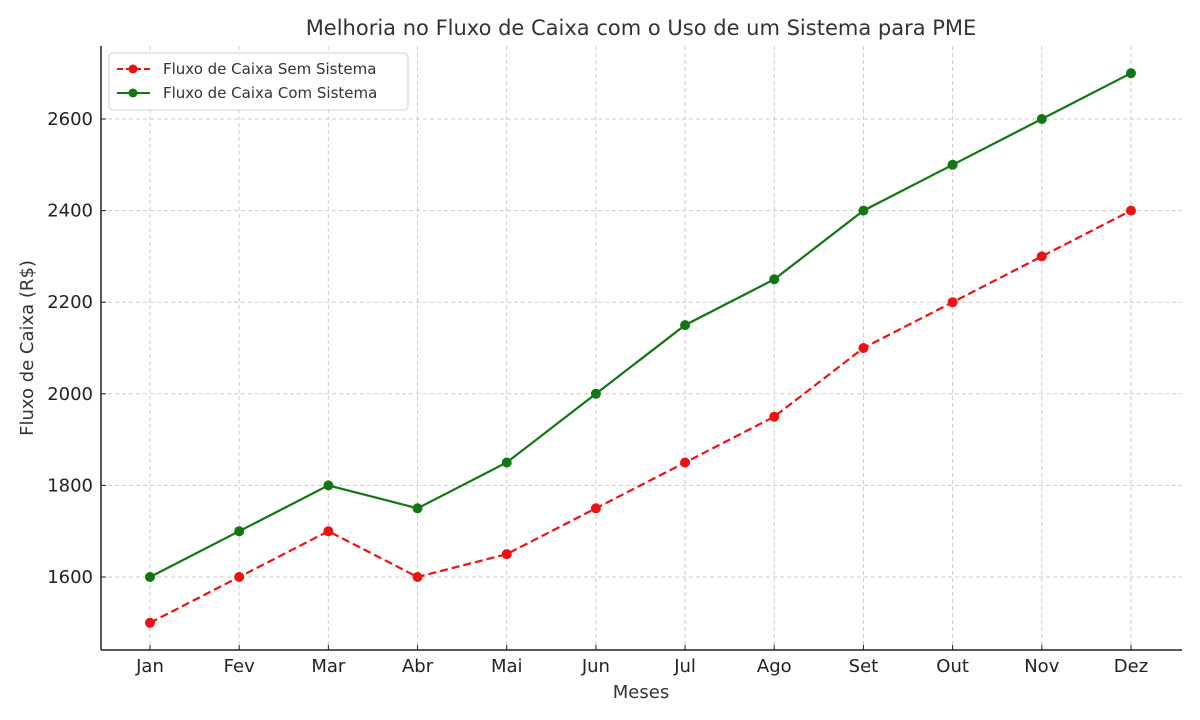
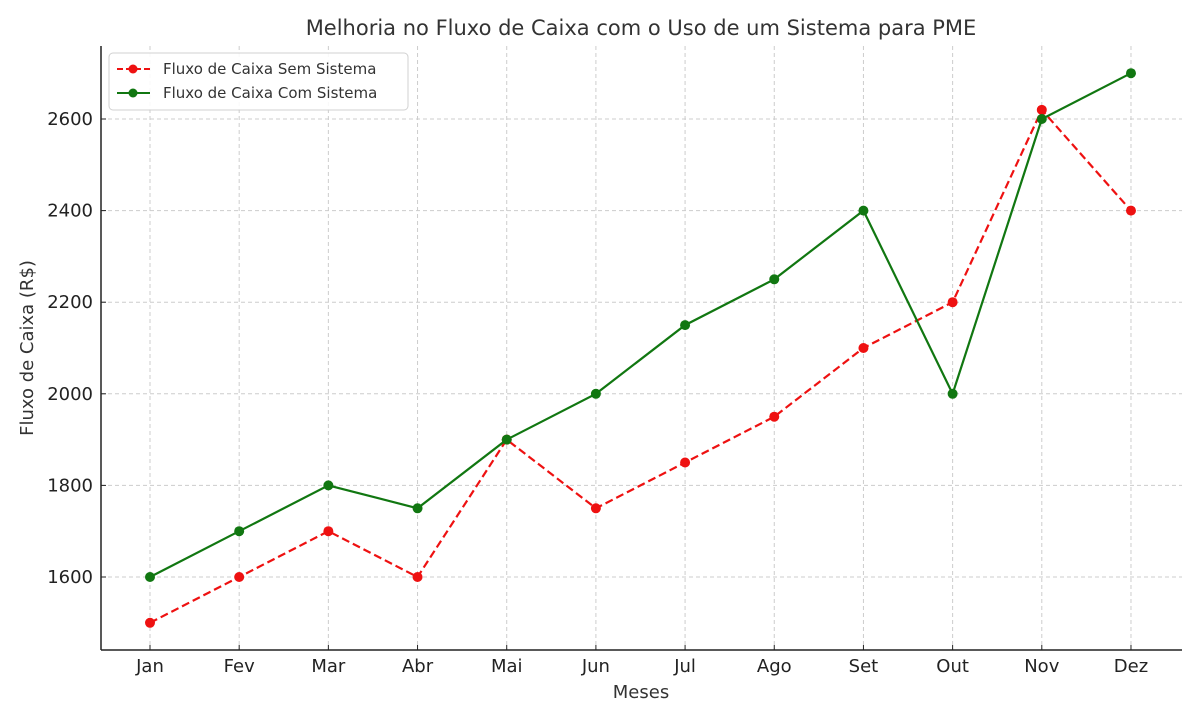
Fluxo de Caixa Sem Sistema/Mai: 1650 -> 1900
Fluxo de Caixa Com Sistema/Mai: 1850 -> 1900
Fluxo de Caixa Com Sistema/Out: 2500 -> 2000
Fluxo de Caixa Sem Sistema/Nov: 2300 -> 2620
